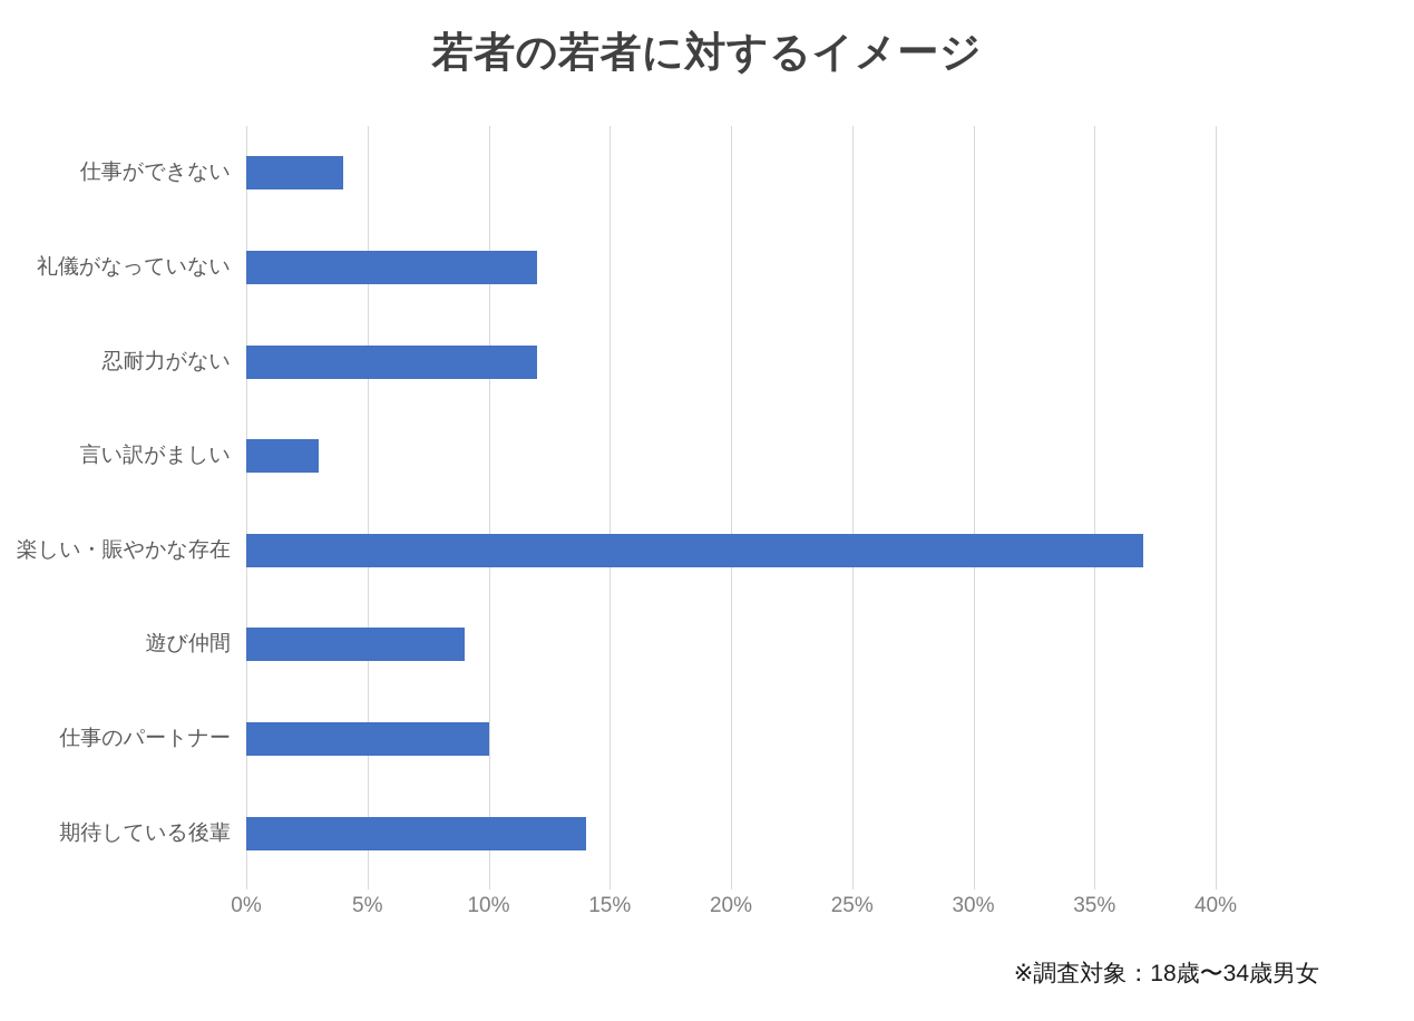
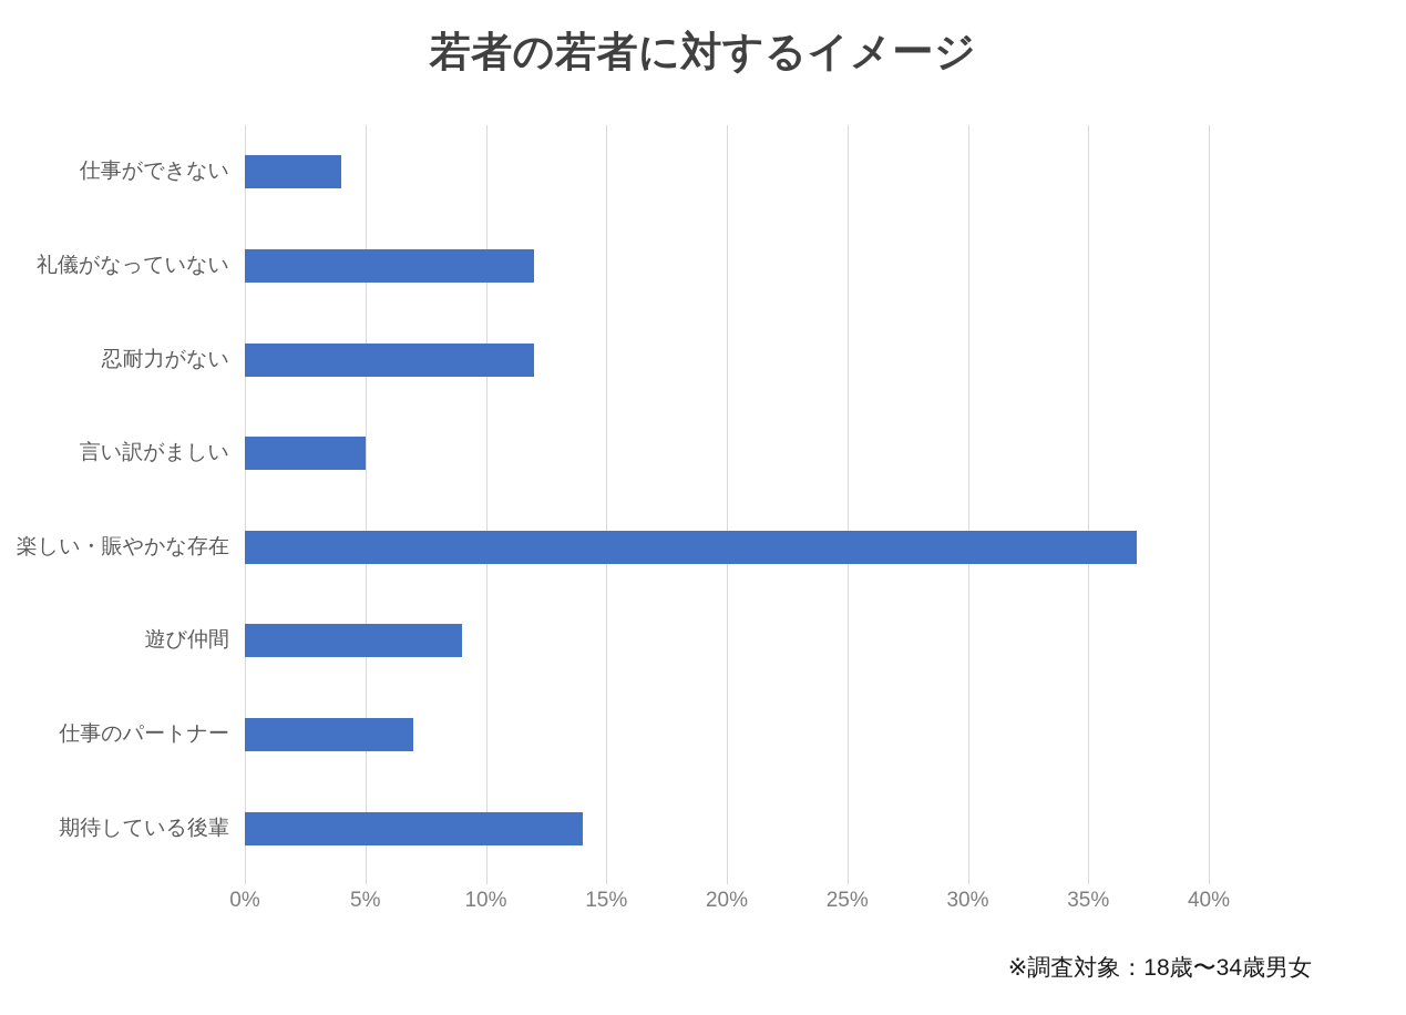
言い訳がましい: 3% -> 5%
仕事のパートナー: 10% -> 7%
